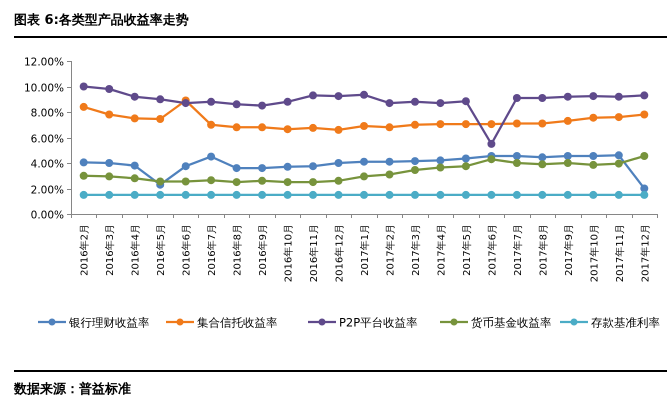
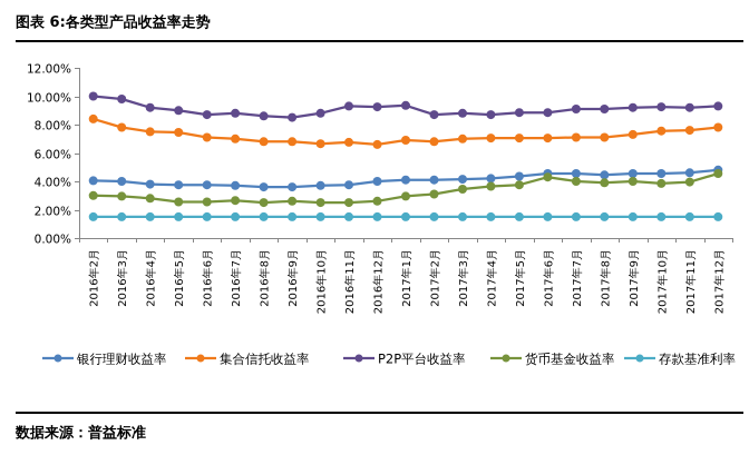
银行理财收益率/2016年5月: 2.3% -> 3.8%
集合信托收益率/2016年6月: 8.9% -> 7.1%
银行理财收益率/2016年7月: 4.5% -> 3.7%
P2P平台收益率/2017年6月: 5.5% -> 8.8%
银行理财收益率/2017年12月: 2.0% -> 4.8%
